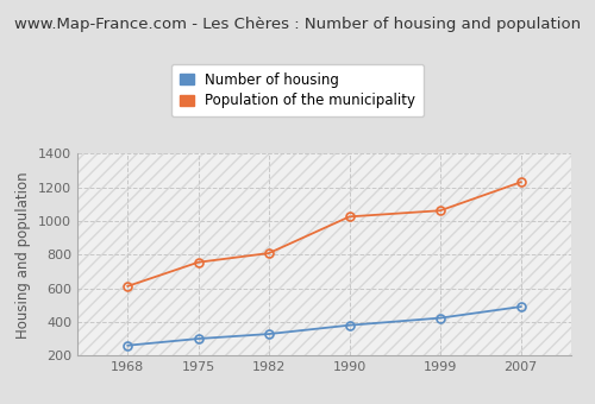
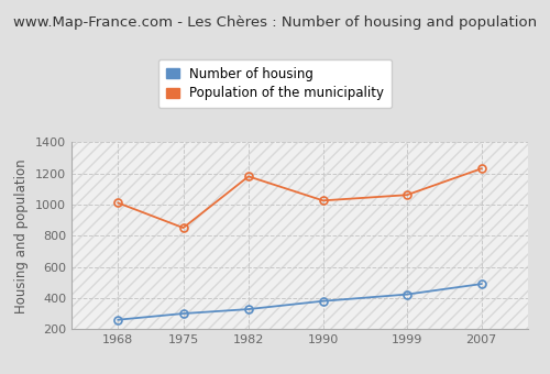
Population of the municipality/1968: 610 -> 1010
Population of the municipality/1975: 750 -> 850
Population of the municipality/1982: 810 -> 1180
